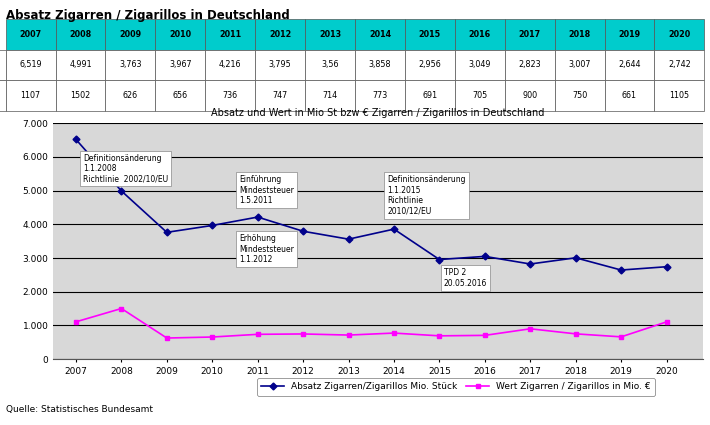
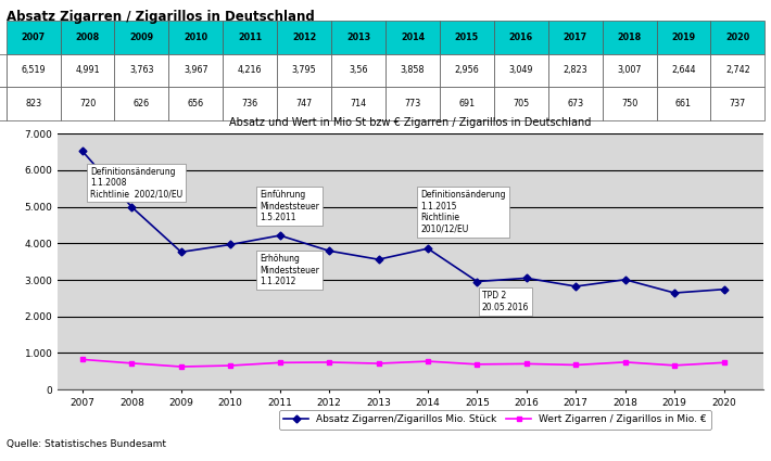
Wert Zigarren / Zigarillos in Mio. €/2007: 1107 -> 823
Wert Zigarren / Zigarillos in Mio. €/2008: 1502 -> 720
Wert Zigarren / Zigarillos in Mio. €/2017: 900 -> 673
Wert Zigarren / Zigarillos in Mio. €/2020: 1105 -> 737
